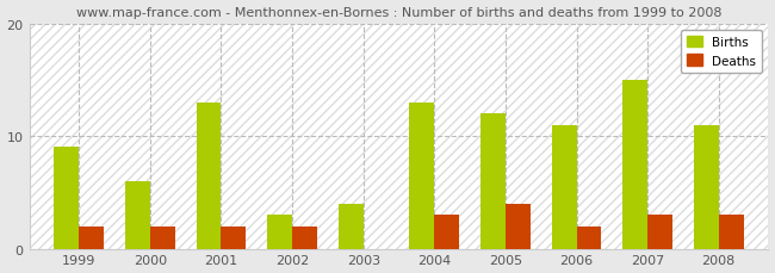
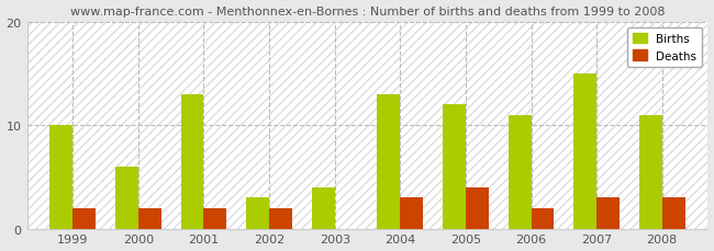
Births/1999: 9 -> 10
